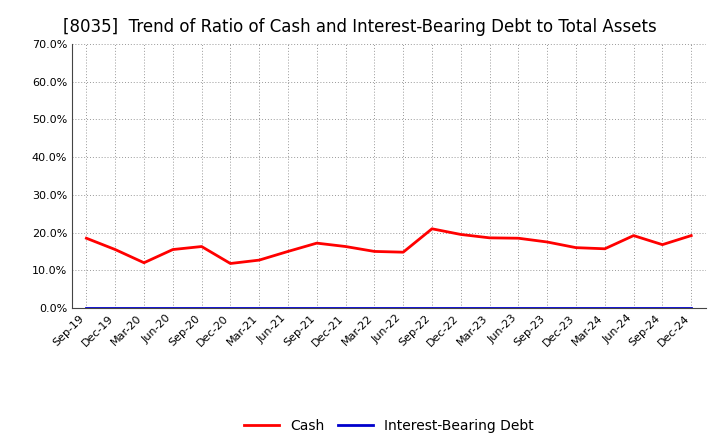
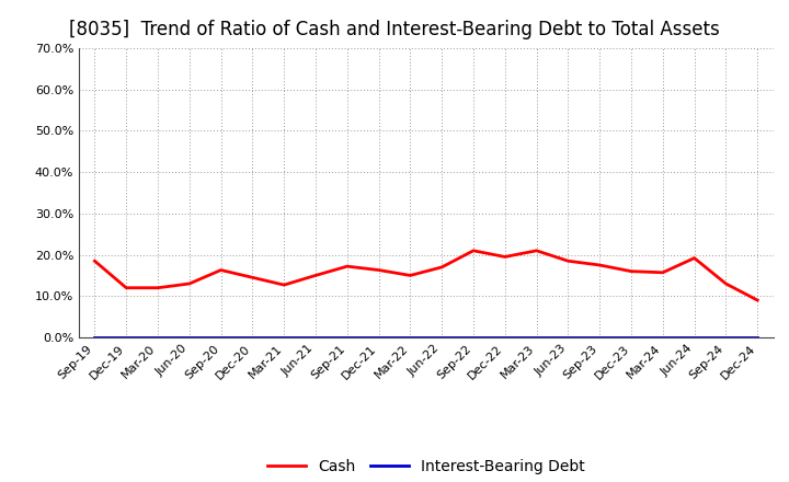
Cash/Dec-19: 15.5% -> 12.0%
Cash/Jun-20: 15.5% -> 13.0%
Cash/Dec-20: 11.8% -> 14.5%
Cash/Jun-22: 14.8% -> 17.0%
Cash/Mar-23: 18.6% -> 21.0%
Cash/Sep-24: 16.8% -> 13.0%
Cash/Dec-24: 19.2% -> 9.0%
